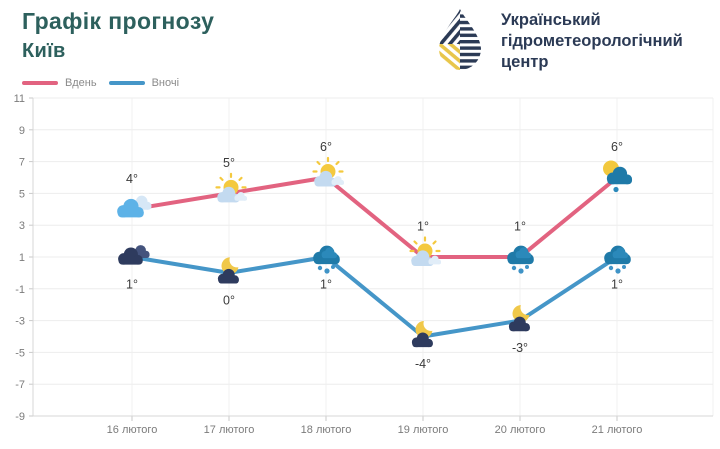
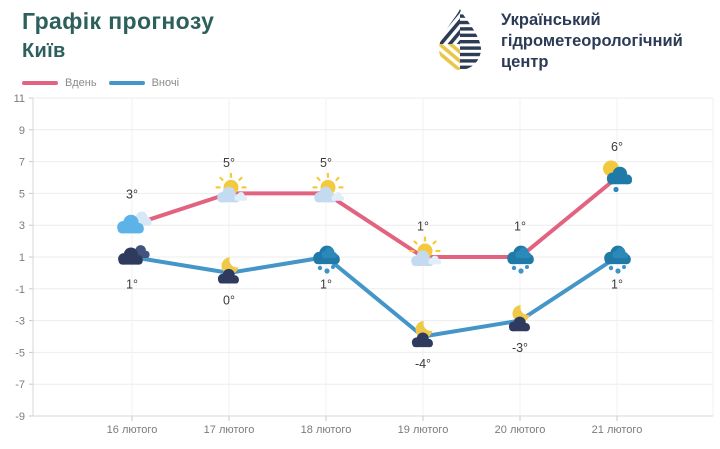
Вдень/16 лютого: 4° -> 3°
Вдень/18 лютого: 6° -> 5°
